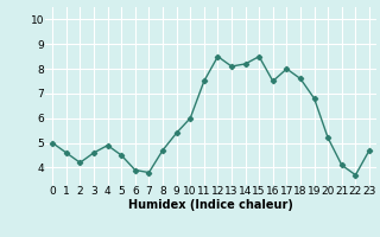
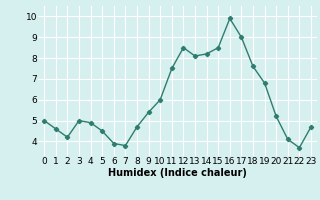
3: 4.6 -> 5.0
16: 7.5 -> 9.9
17: 8.0 -> 9.0
